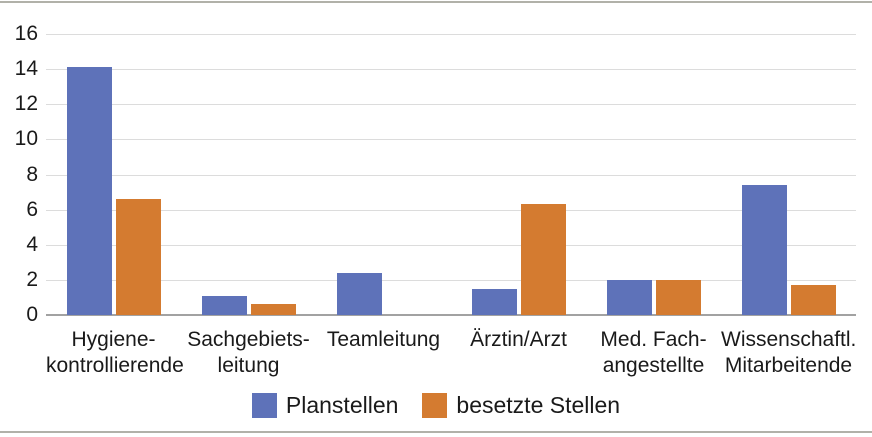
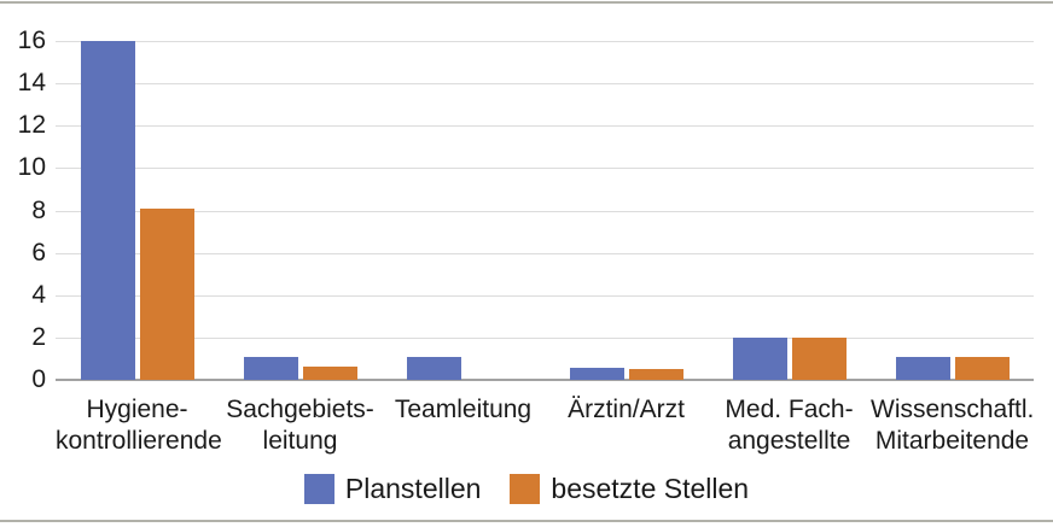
Planstellen/Hygiene-kontrollierende: 14.1 -> 16.0
besetzte Stellen/Hygiene-kontrollierende: 6.6 -> 8.1
Planstellen/Teamleitung: 2.4 -> 1.1
Planstellen/Ärztin/Arzt: 1.5 -> 0.6
besetzte Stellen/Ärztin/Arzt: 6.3 -> 0.5
Planstellen/Wissenschaftl. Mitarbeitende: 7.4 -> 1.1
besetzte Stellen/Wissenschaftl. Mitarbeitende: 1.7 -> 1.1
